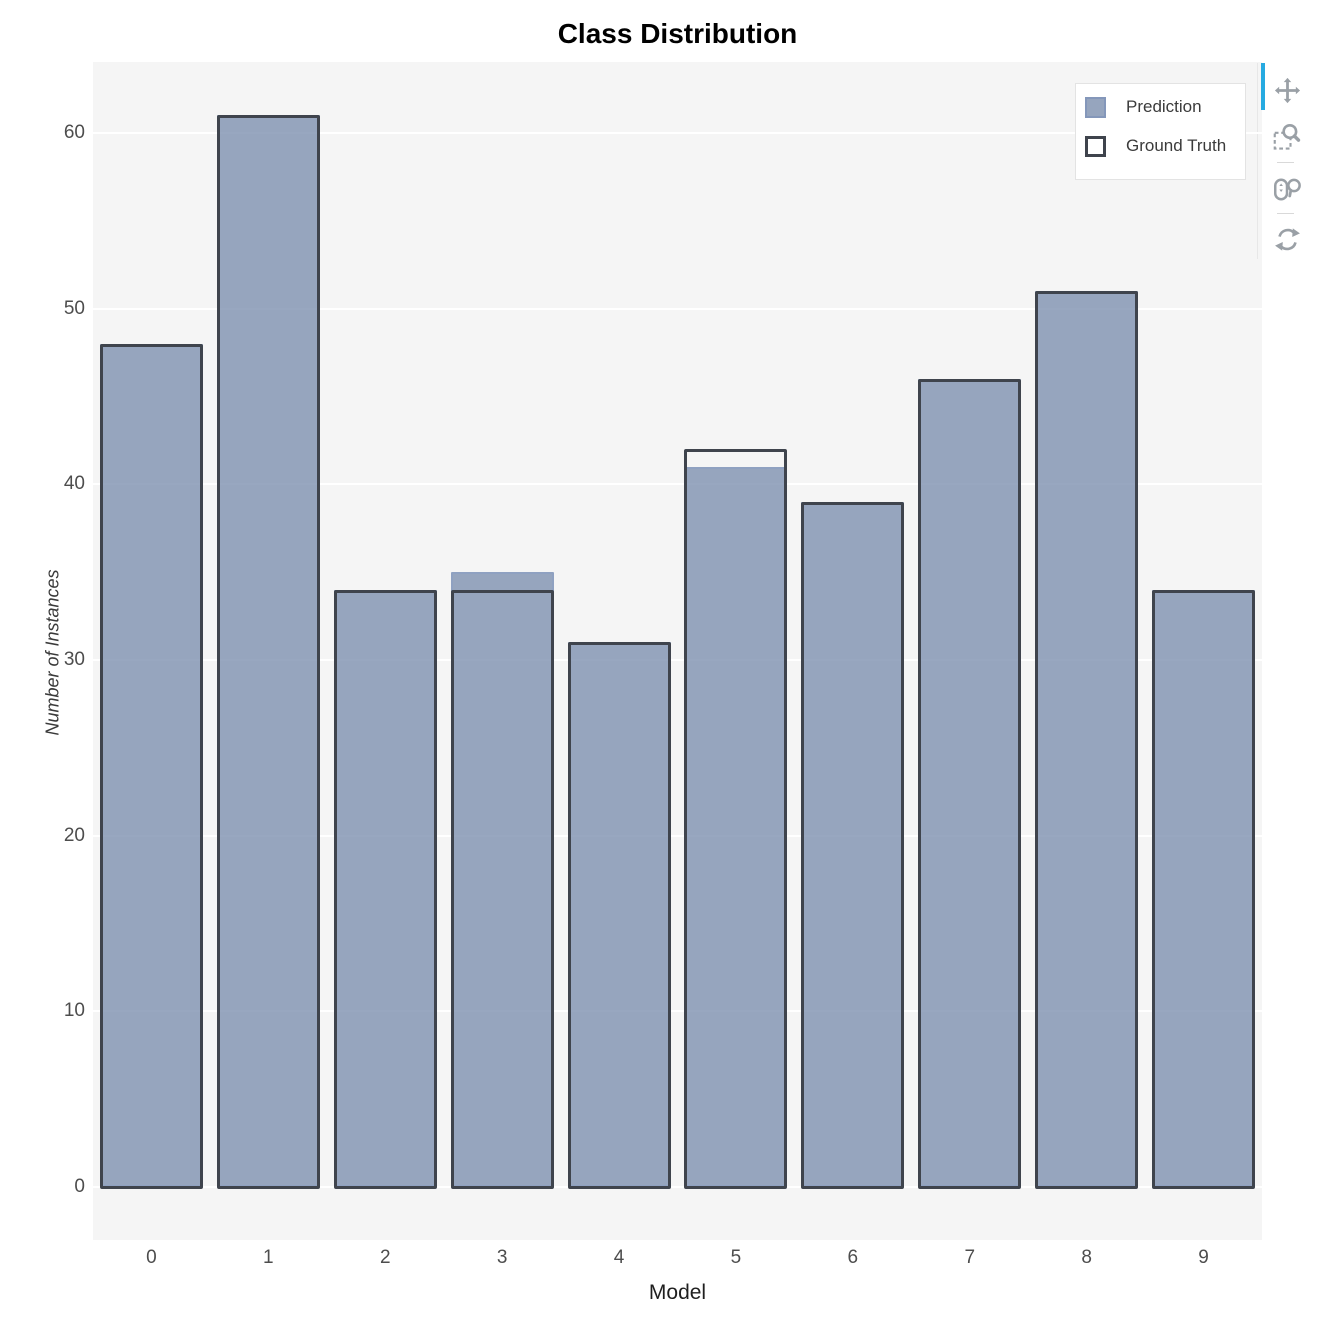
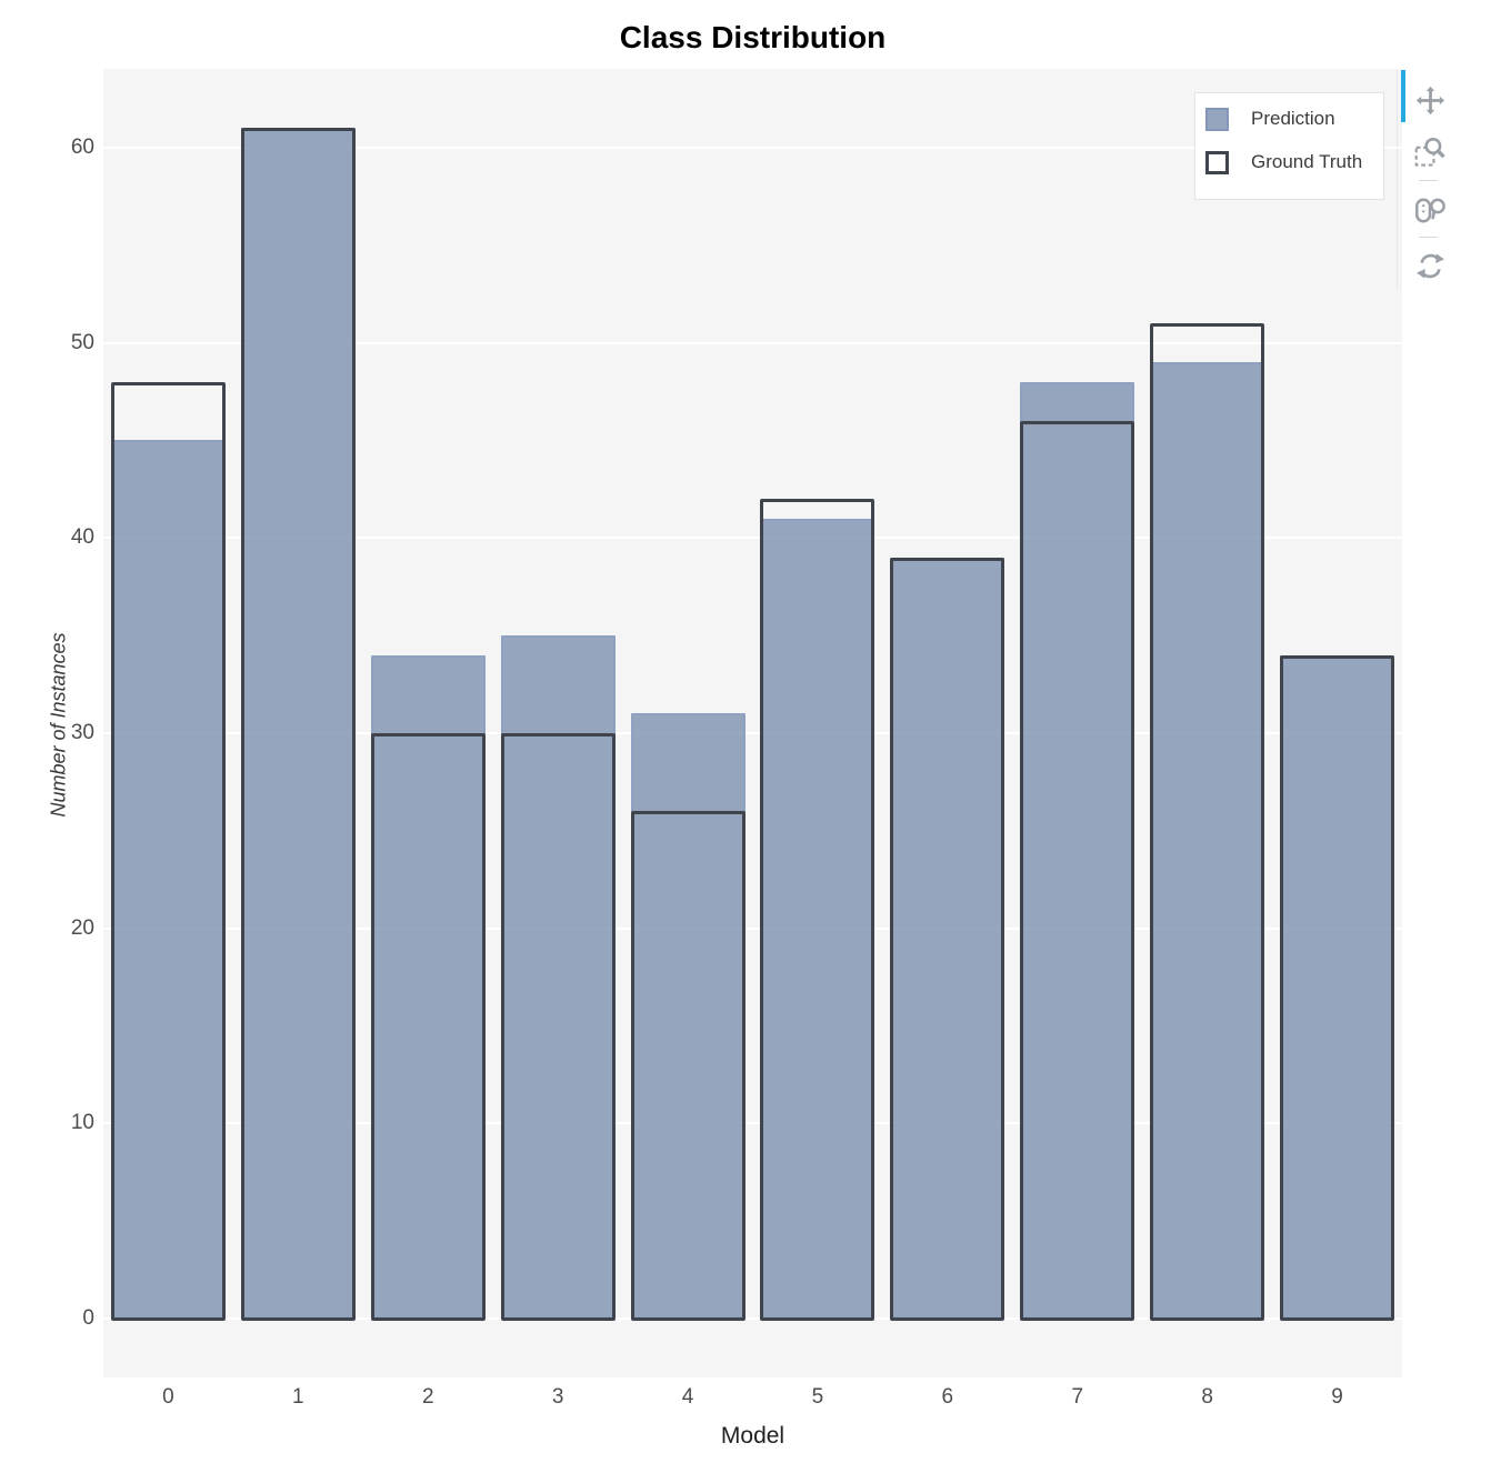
Prediction/0: 48 -> 45
Ground Truth/2: 34 -> 30
Ground Truth/3: 34 -> 30
Ground Truth/4: 31 -> 26
Prediction/7: 46 -> 48
Prediction/8: 51 -> 49
